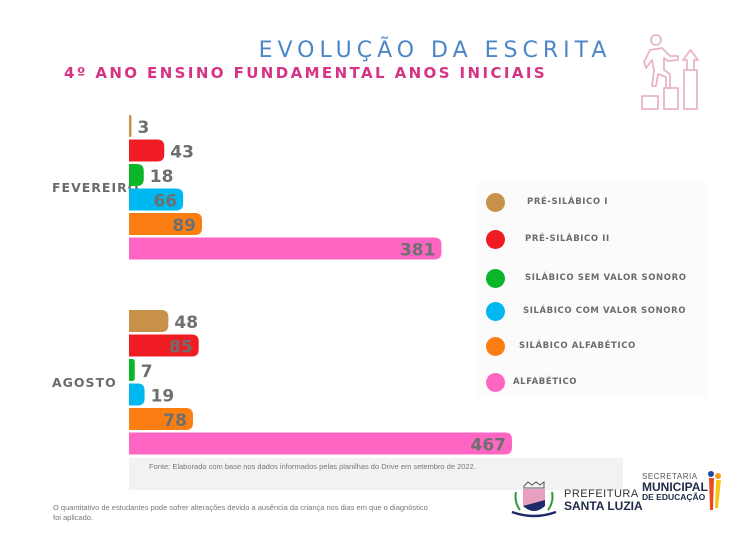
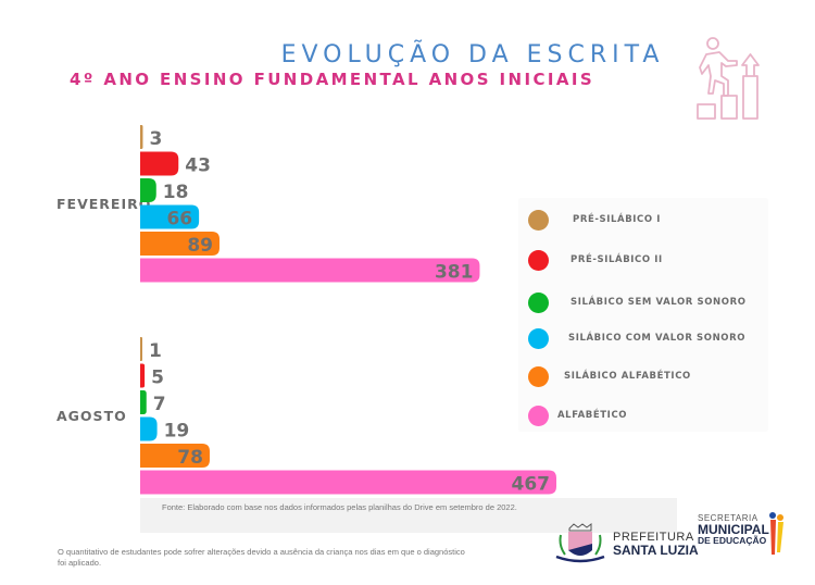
PRÉ-SILÁBICO I/AGOSTO: 48 -> 1
PRÉ-SILÁBICO II/AGOSTO: 85 -> 5
